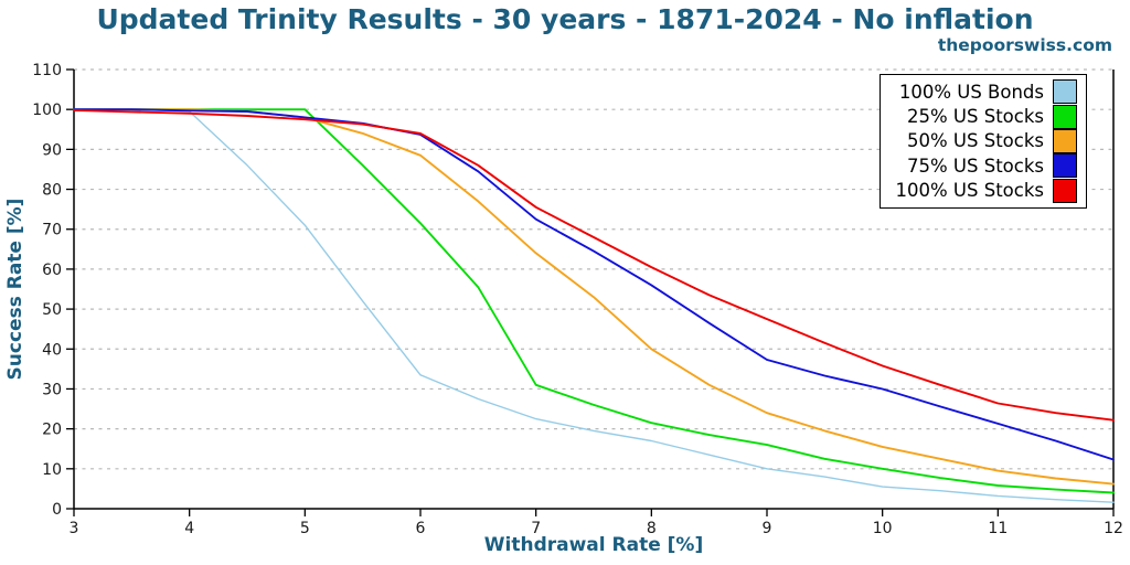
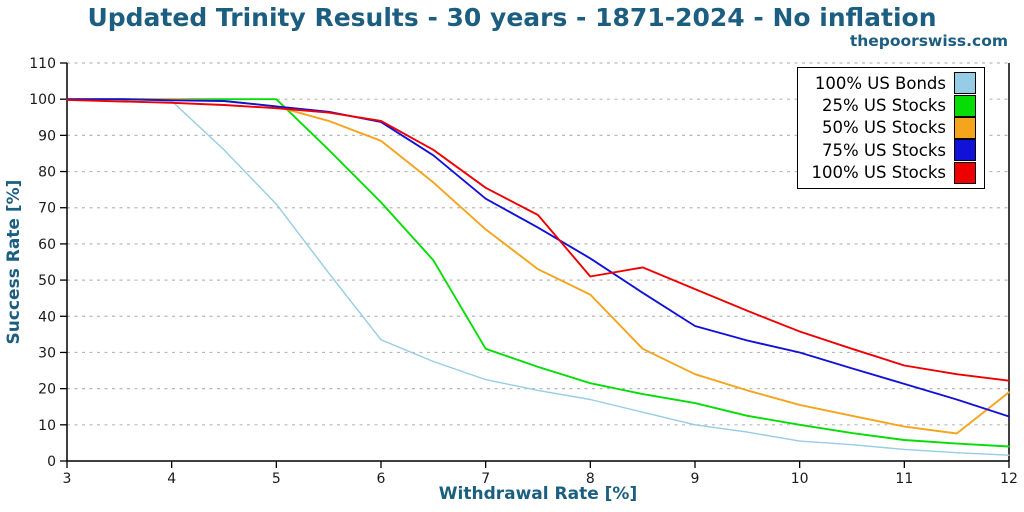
50% US Stocks/8: 40 -> 46
100% US Stocks/8: 60 -> 51
50% US Stocks/12: 6 -> 19
